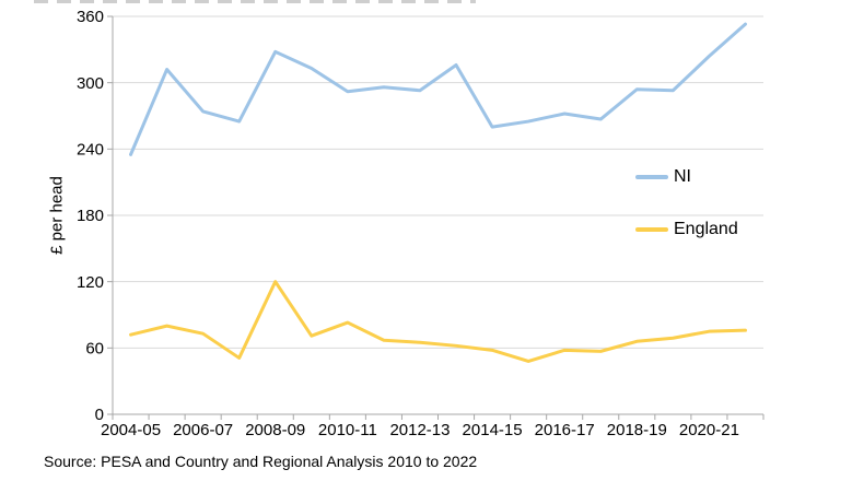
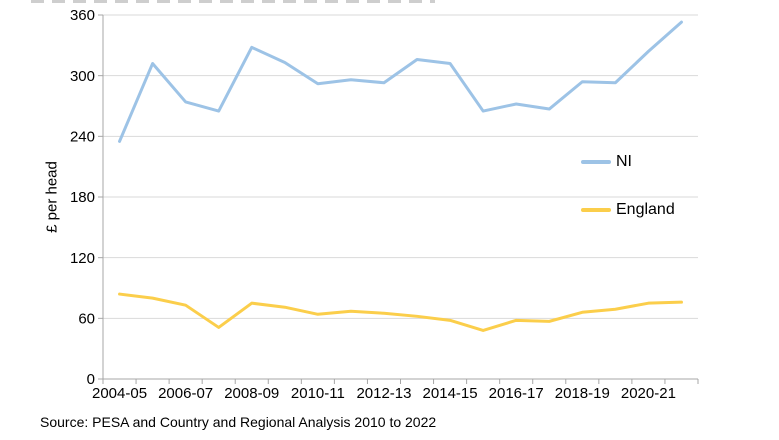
England/2004-05: 72 -> 84
England/2008-09: 120 -> 75
England/2010-11: 83 -> 64
NI/2014-15: 260 -> 312
